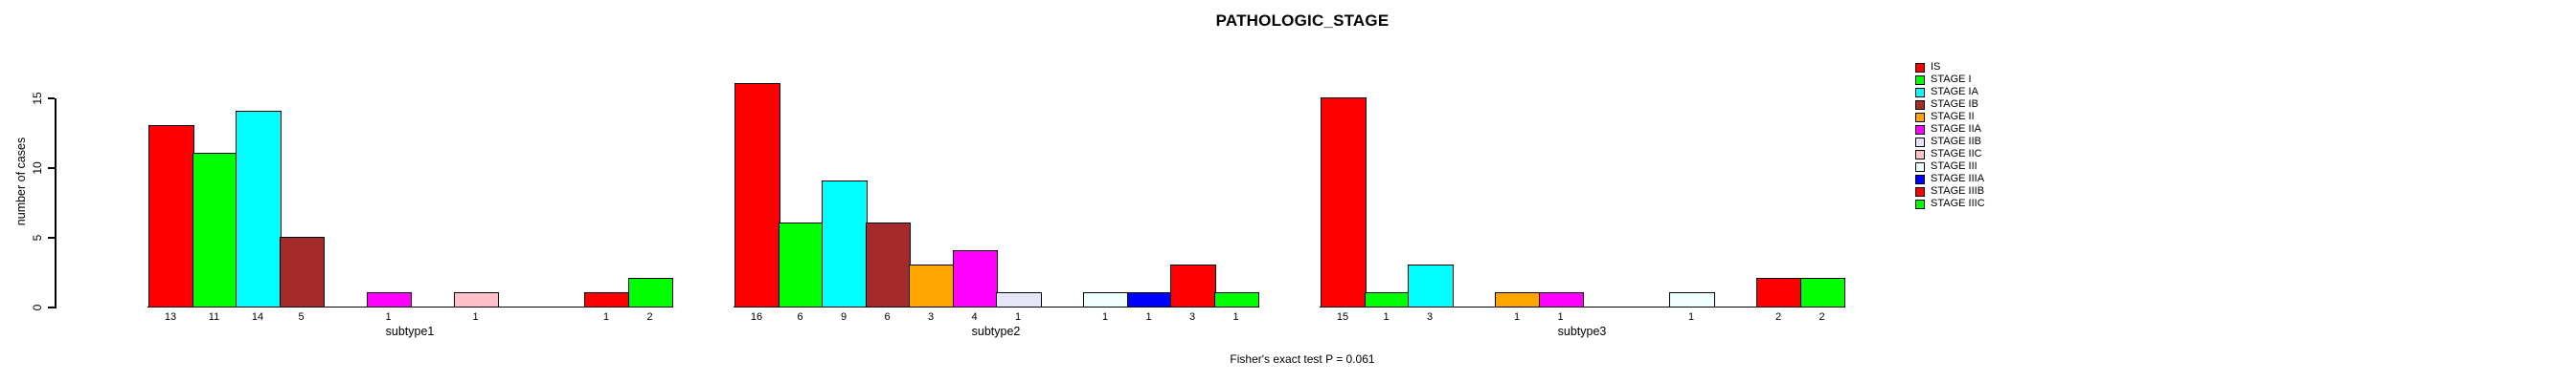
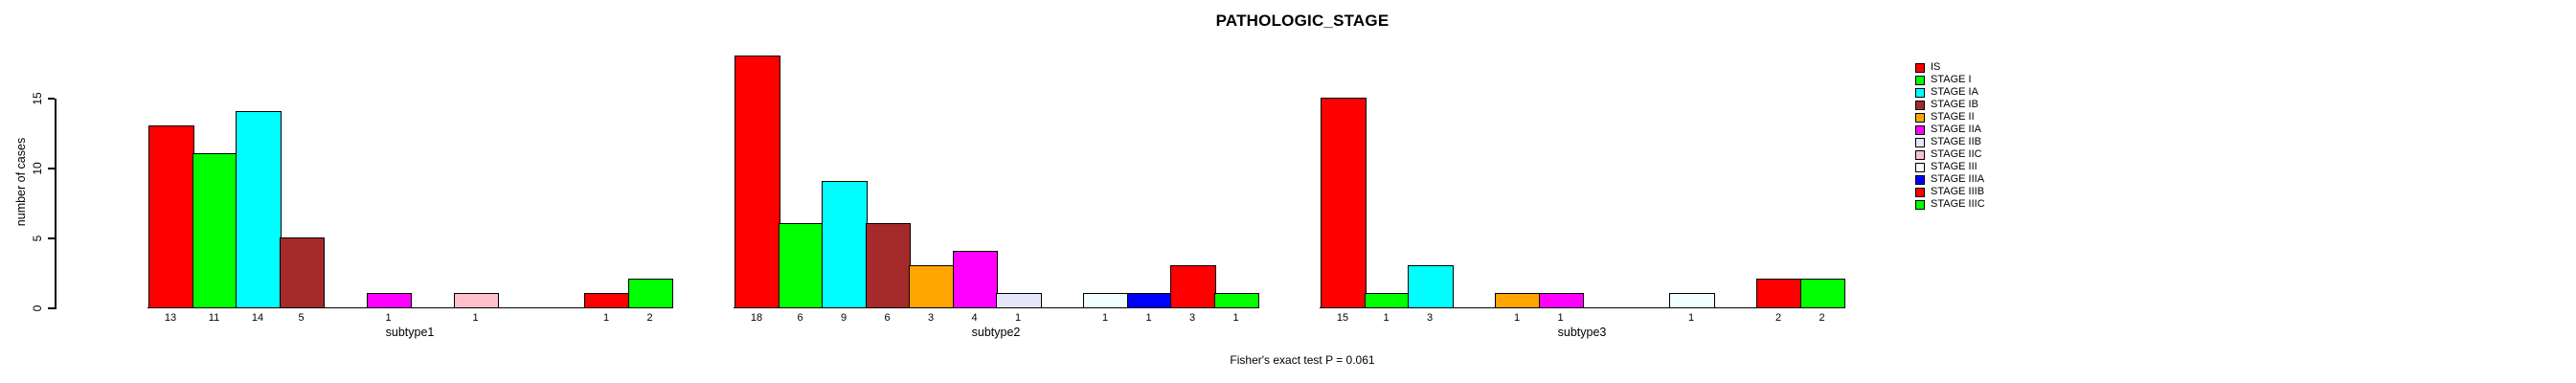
IS/subtype2: 16 -> 18
